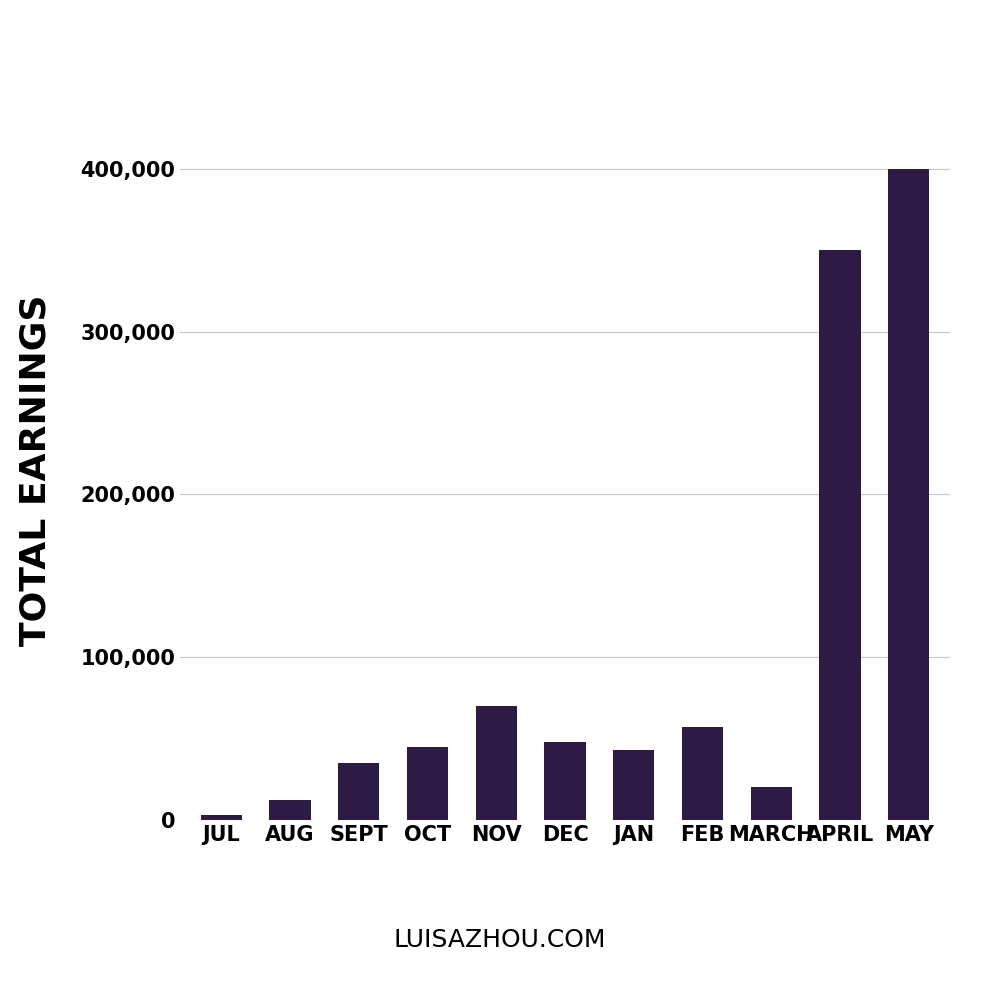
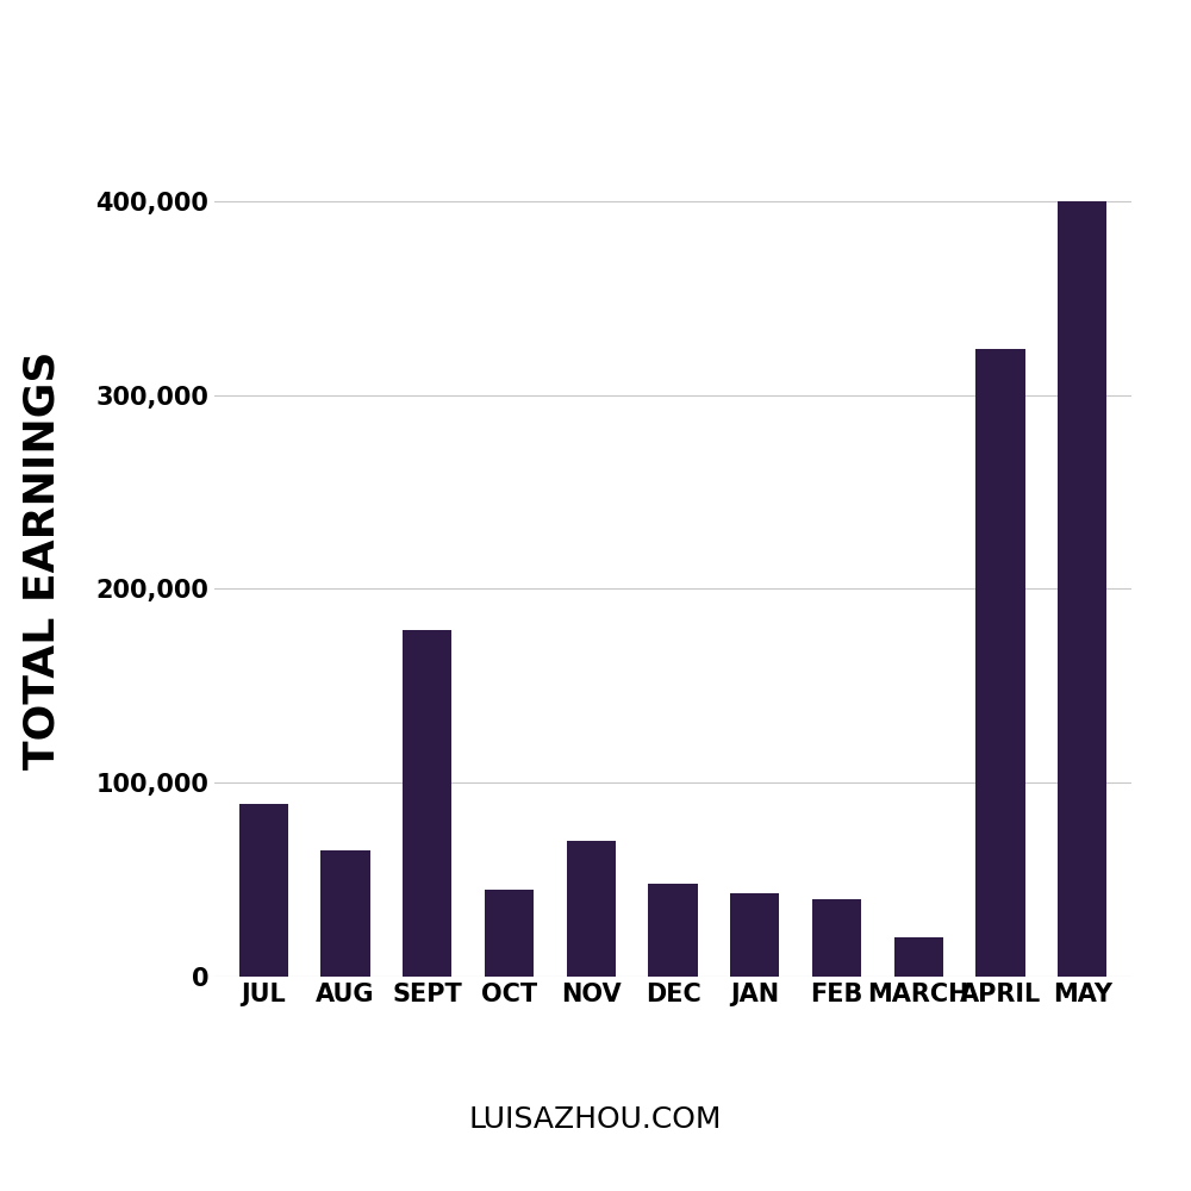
JUL: 3,000 -> 89,000
AUG: 12,000 -> 65,000
SEPT: 35,000 -> 179,000
FEB: 57,000 -> 40,000
APRIL: 350,000 -> 324,000
